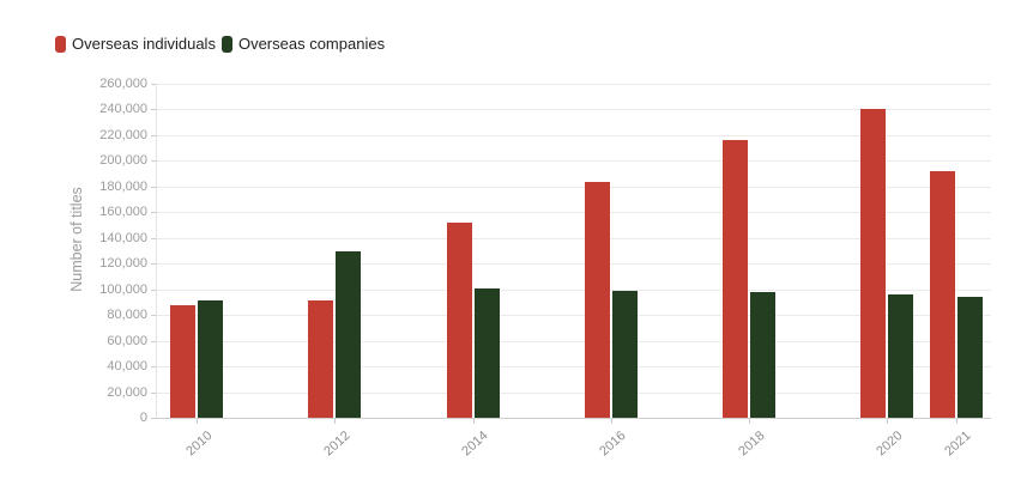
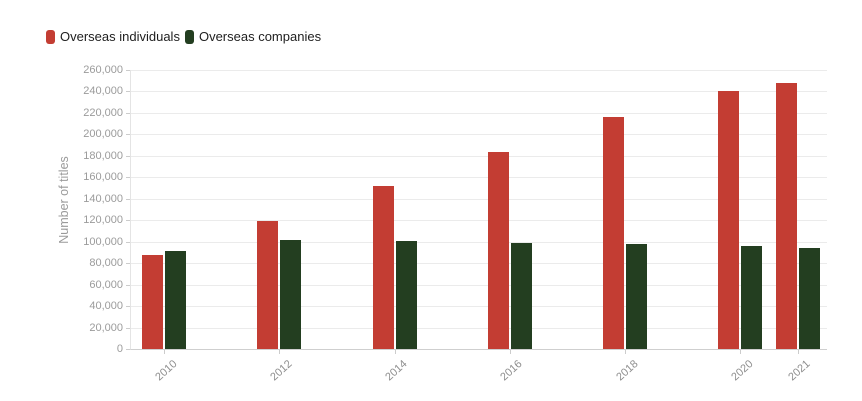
Overseas individuals/2012: 91000 -> 119000
Overseas companies/2012: 130000 -> 102000
Overseas individuals/2021: 192000 -> 248000
